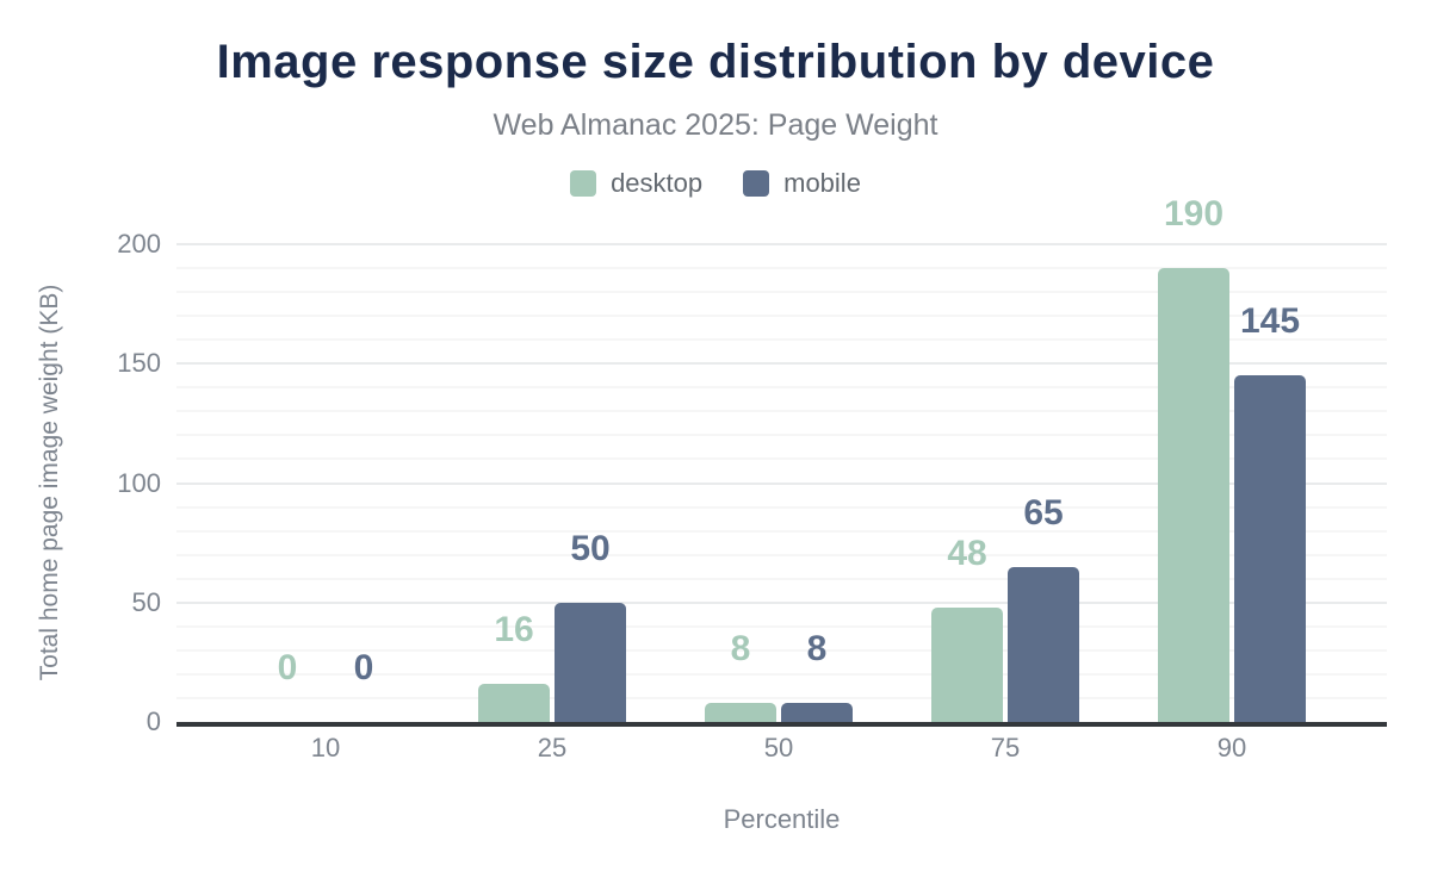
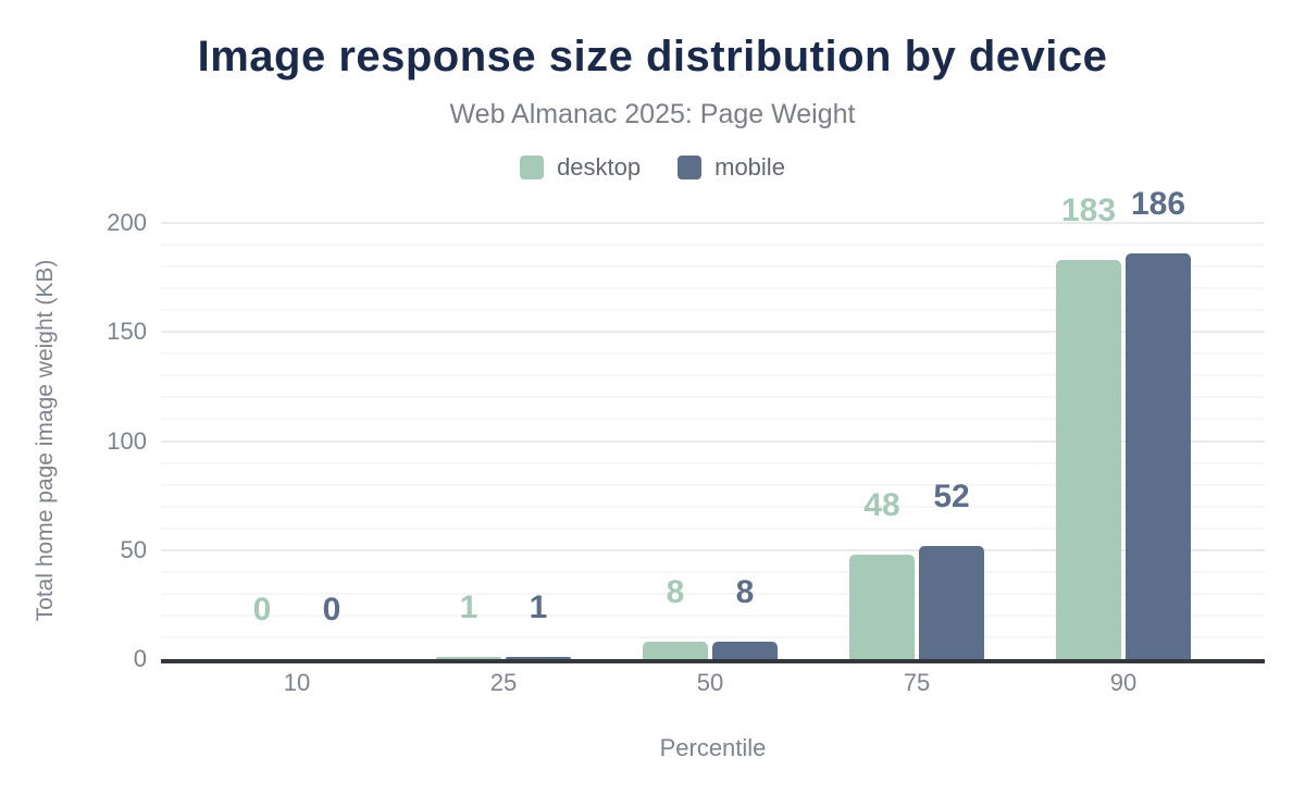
desktop/25: 16 -> 1
mobile/25: 50 -> 1
mobile/75: 65 -> 52
desktop/90: 190 -> 183
mobile/90: 145 -> 186
